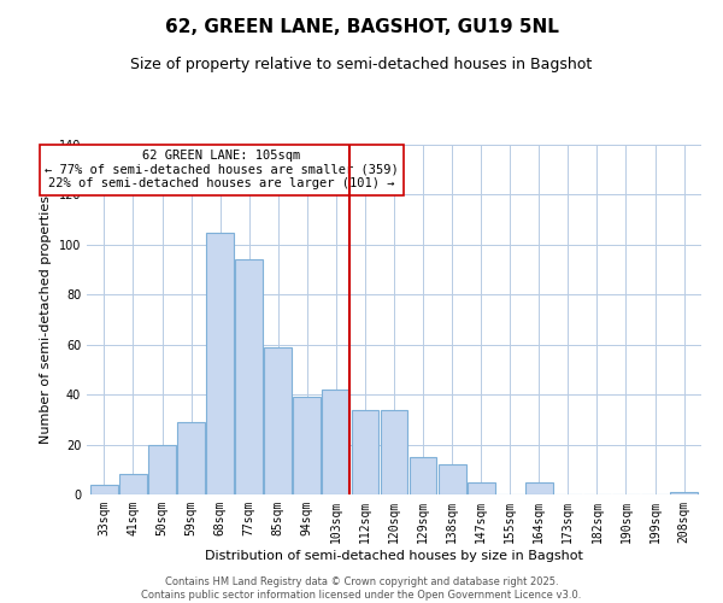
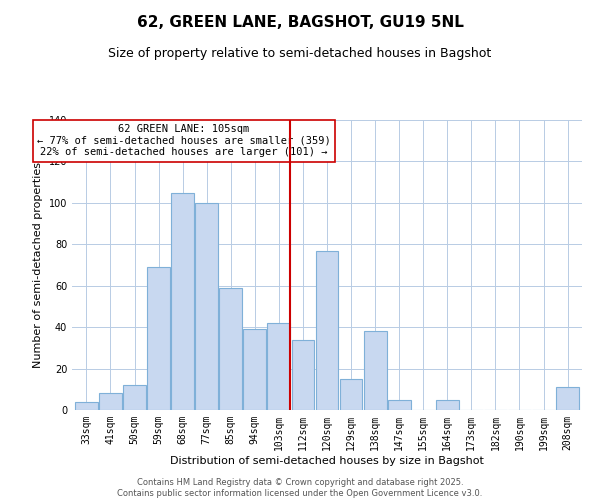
50sqm: 20 -> 12
59sqm: 29 -> 69
77sqm: 94 -> 100
120sqm: 34 -> 77
138sqm: 12 -> 38
208sqm: 1 -> 11
